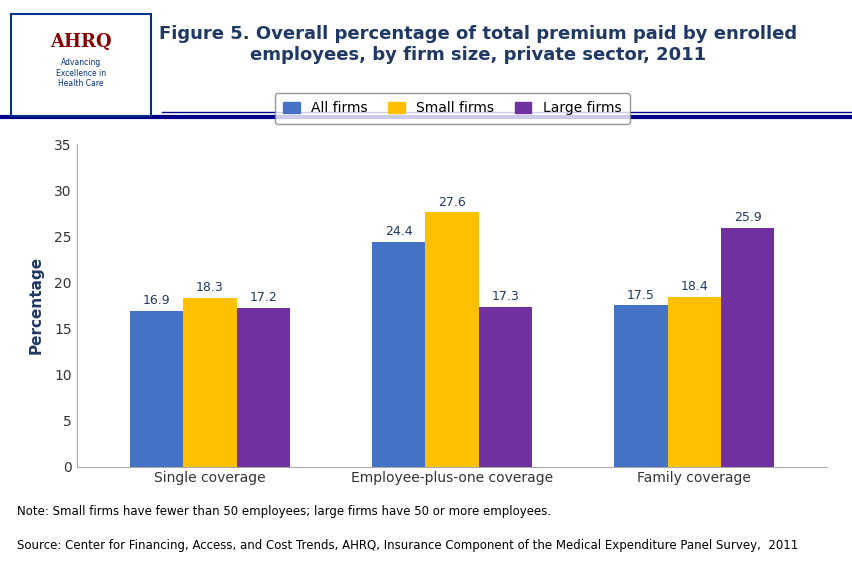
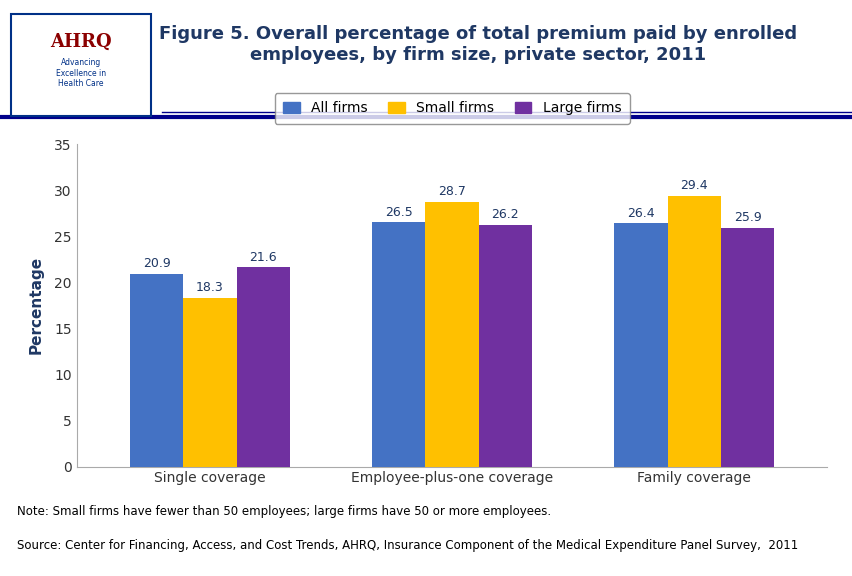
All firms/Single coverage: 16.9 -> 20.9
Large firms/Single coverage: 17.2 -> 21.6
All firms/Employee-plus-one coverage: 24.4 -> 26.5
Small firms/Employee-plus-one coverage: 27.6 -> 28.7
Large firms/Employee-plus-one coverage: 17.3 -> 26.2
All firms/Family coverage: 17.5 -> 26.4
Small firms/Family coverage: 18.4 -> 29.4
